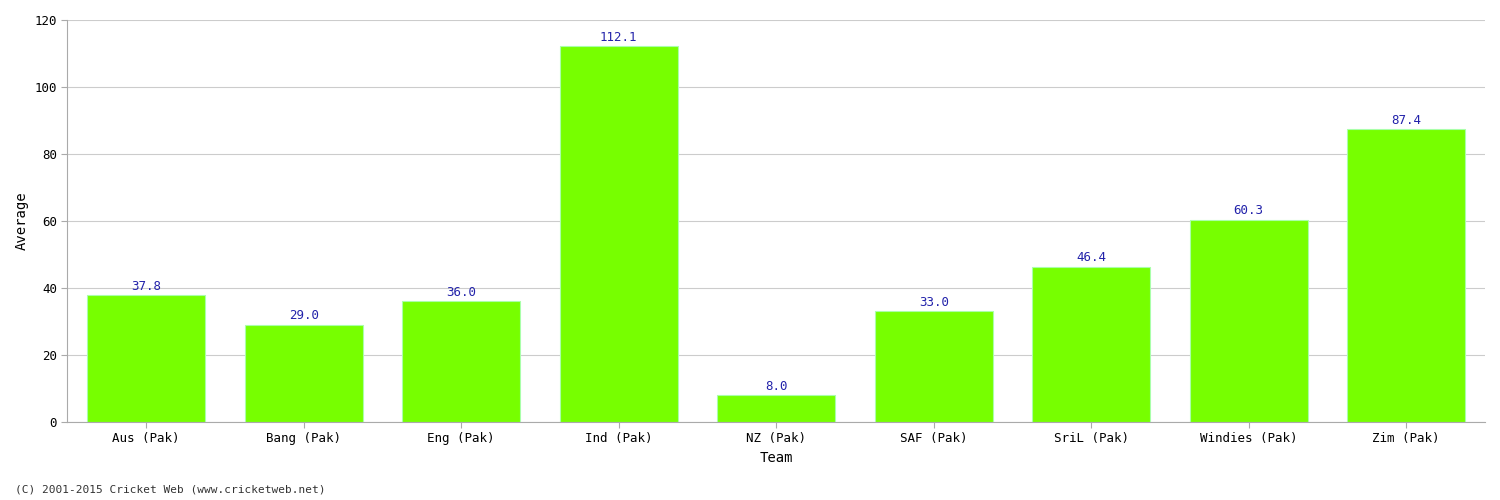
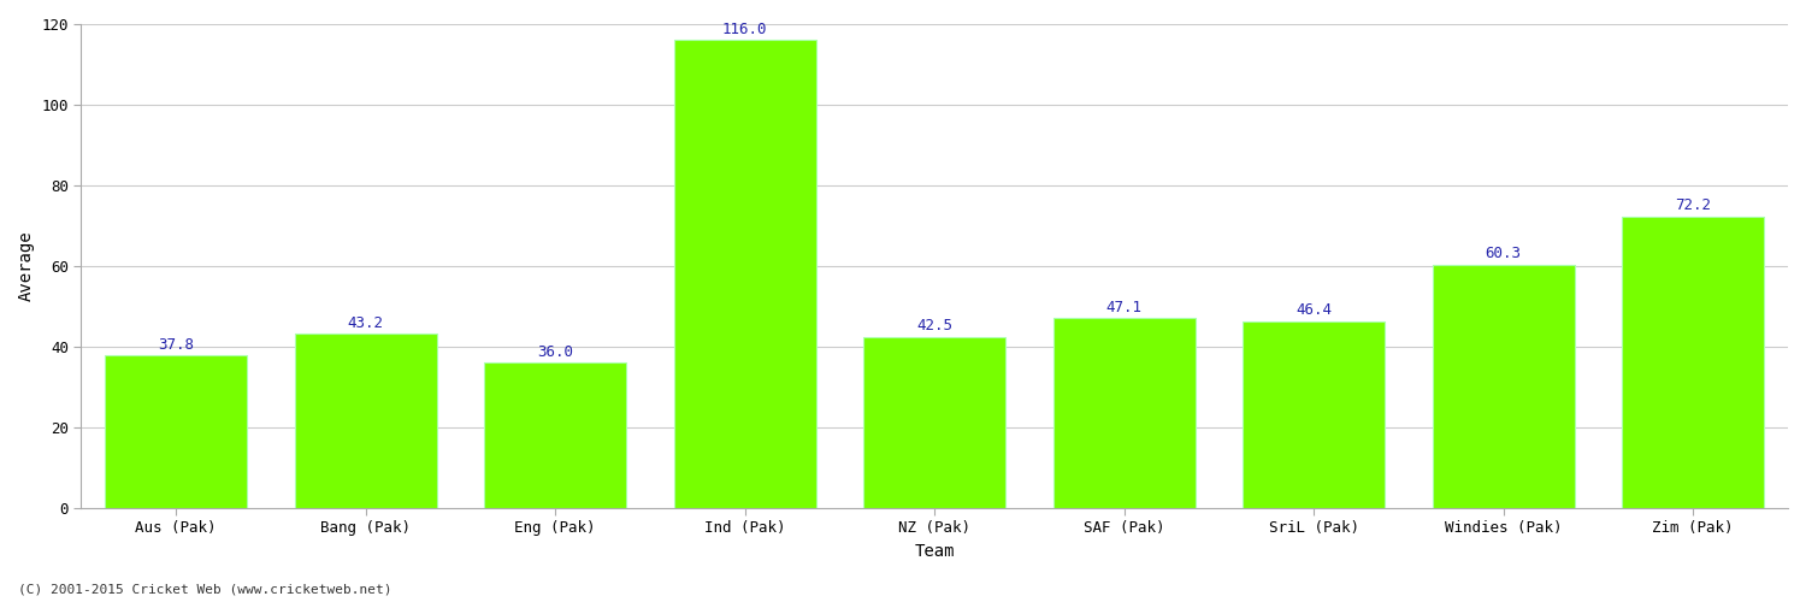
Bang (Pak): 29.0 -> 43.2
Ind (Pak): 112.1 -> 116.0
NZ (Pak): 8.0 -> 42.5
SAF (Pak): 33.0 -> 47.1
Zim (Pak): 87.4 -> 72.2
